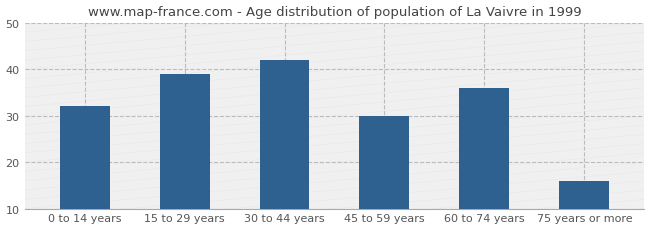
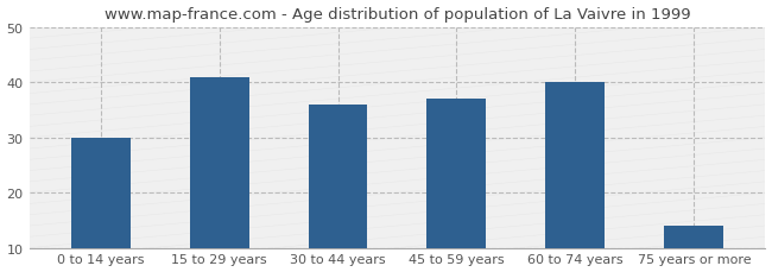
0 to 14 years: 32 -> 30
15 to 29 years: 39 -> 41
30 to 44 years: 42 -> 36
45 to 59 years: 30 -> 37
60 to 74 years: 36 -> 40
75 years or more: 16 -> 14
